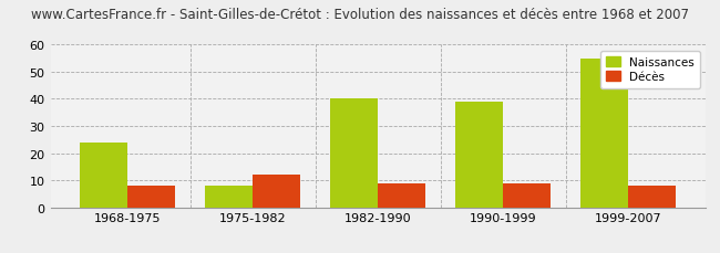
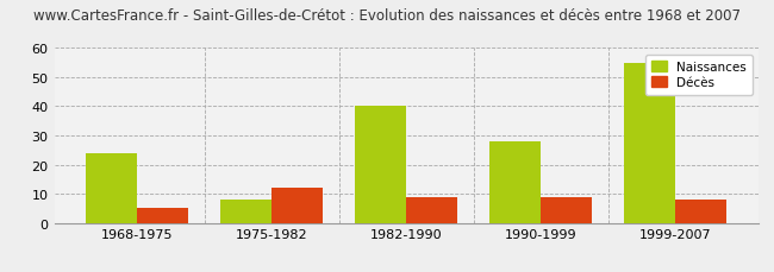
Décès/1968-1975: 8 -> 5
Naissances/1990-1999: 39 -> 28
